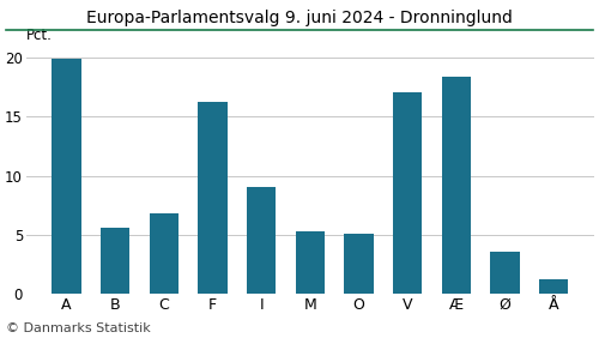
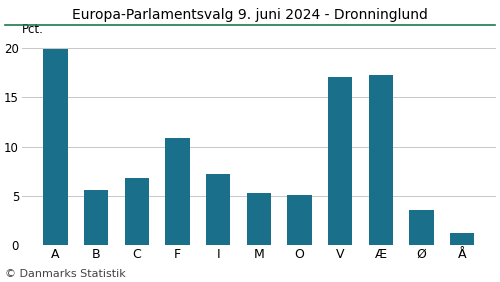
F: 16.2 -> 10.9
I: 9.0 -> 7.2
Æ: 18.4 -> 17.3
